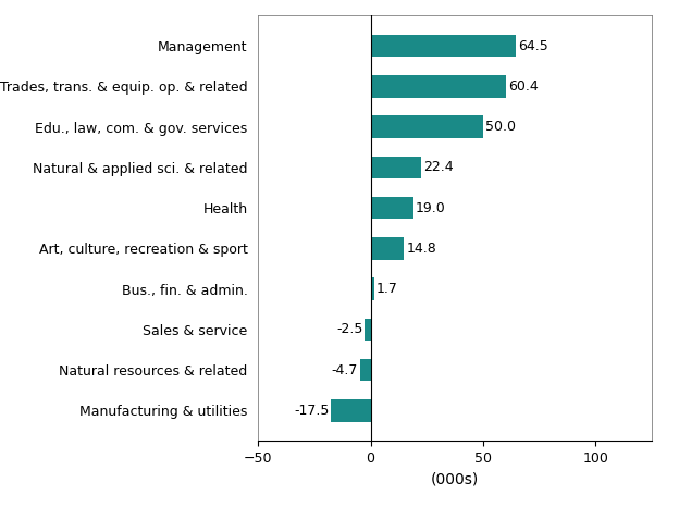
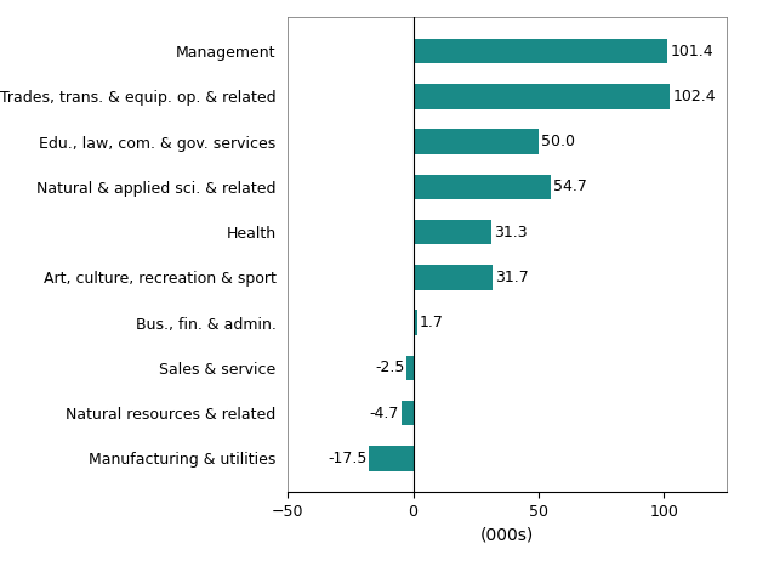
Management: 64.5 -> 101.4
Trades, trans. & equip. op. & related: 60.4 -> 102.4
Natural & applied sci. & related: 22.4 -> 54.7
Health: 19.0 -> 31.3
Art, culture, recreation & sport: 14.8 -> 31.7
